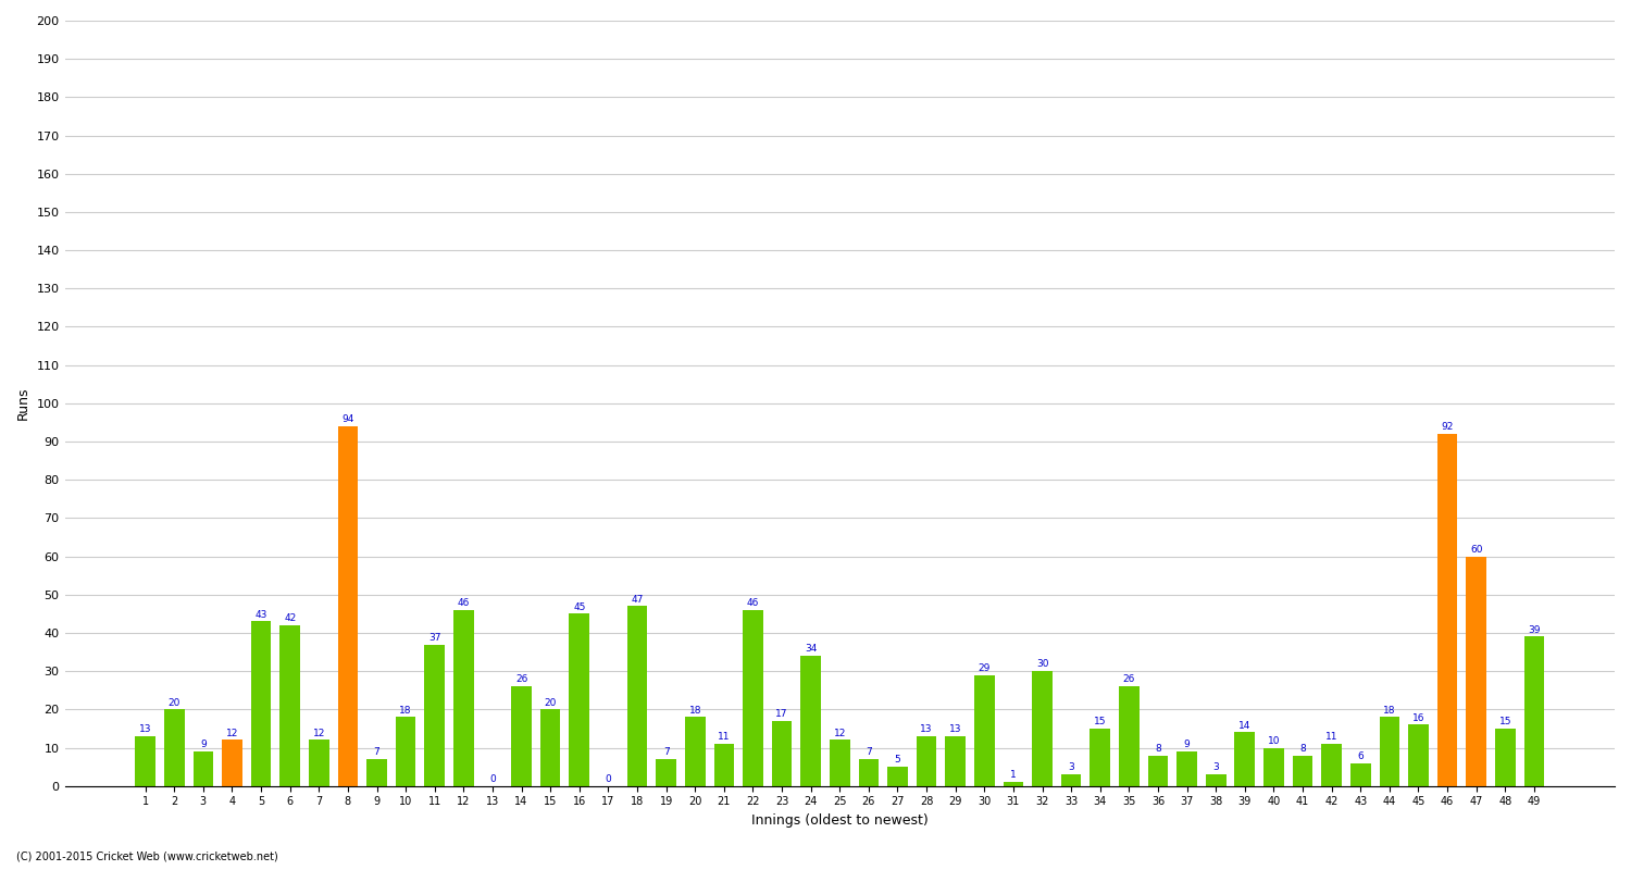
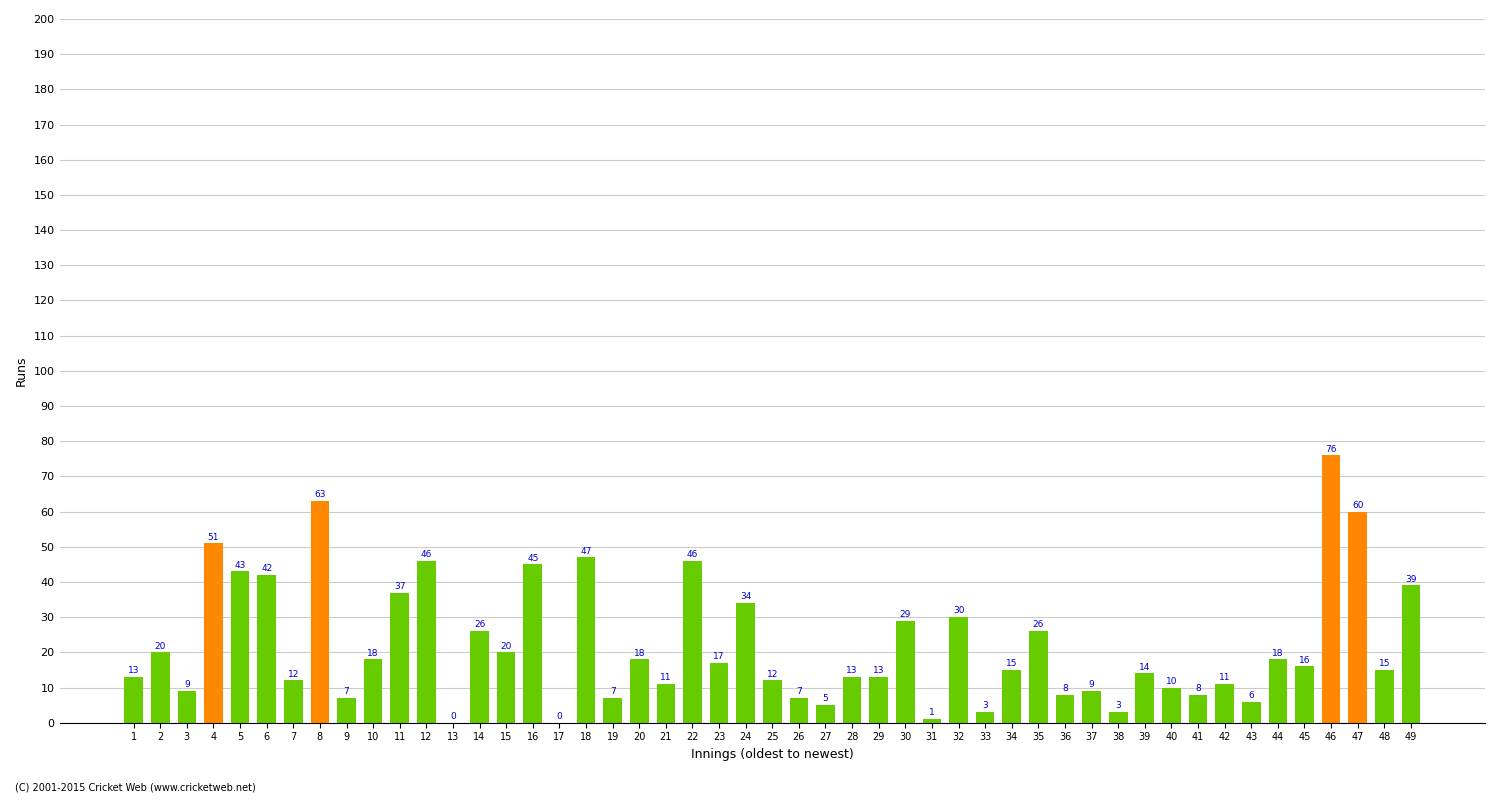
4: 12 -> 51
8: 94 -> 63
46: 92 -> 76
